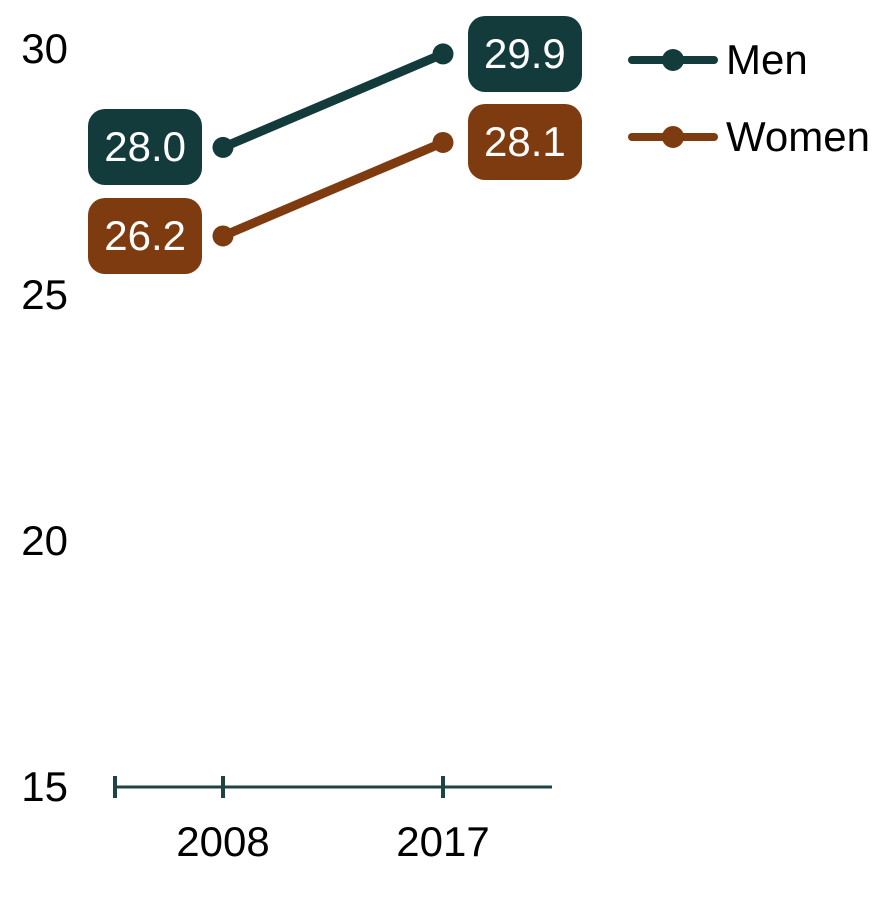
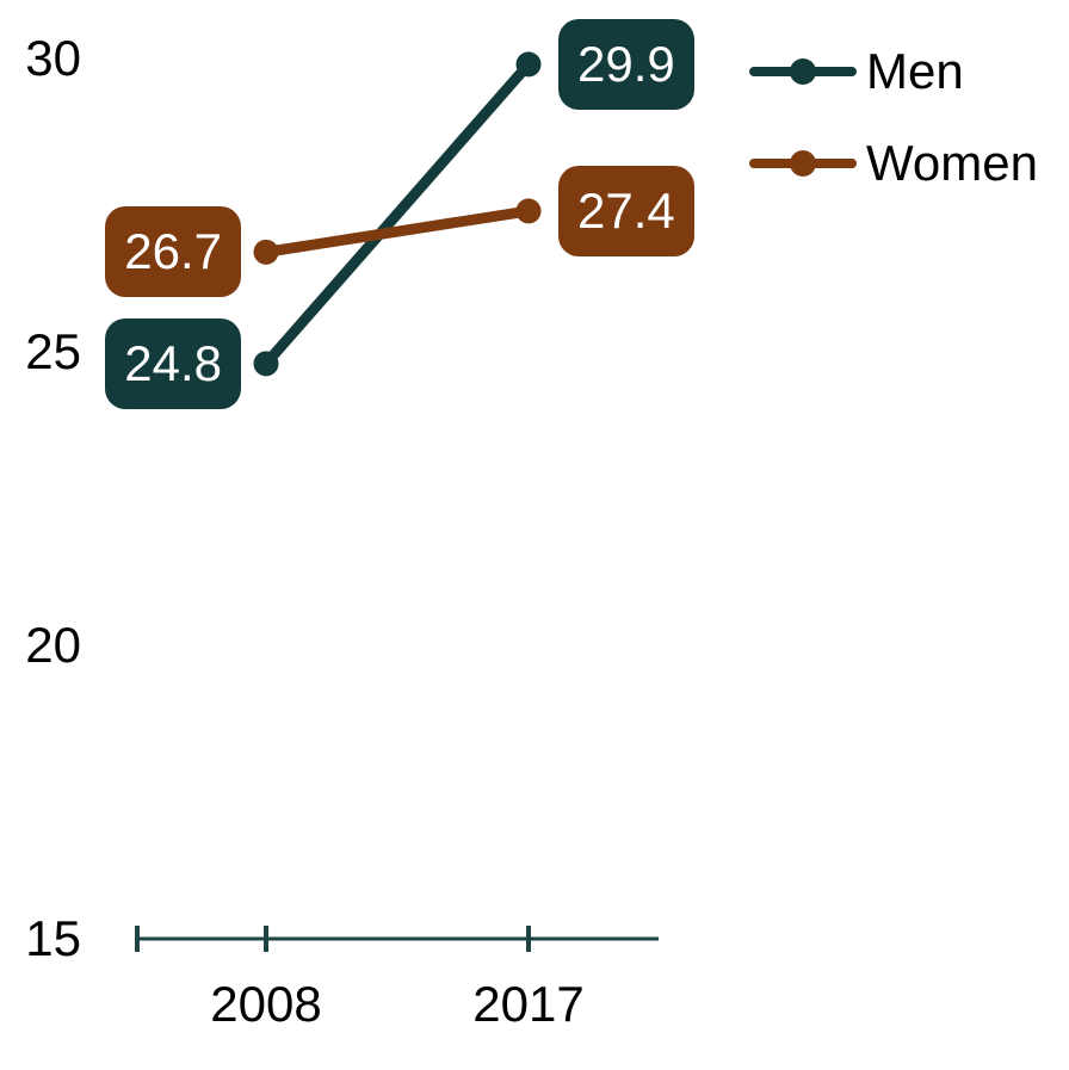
Men/2008: 28.0 -> 24.8
Women/2008: 26.2 -> 26.7
Women/2017: 28.1 -> 27.4
